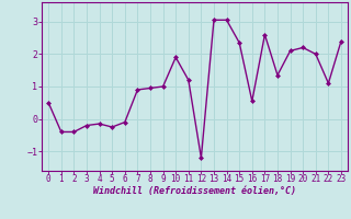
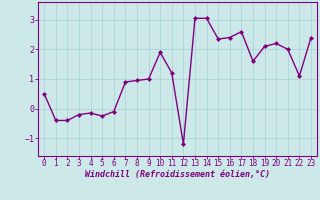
16: 0.55 -> 2.40
18: 1.35 -> 1.60
